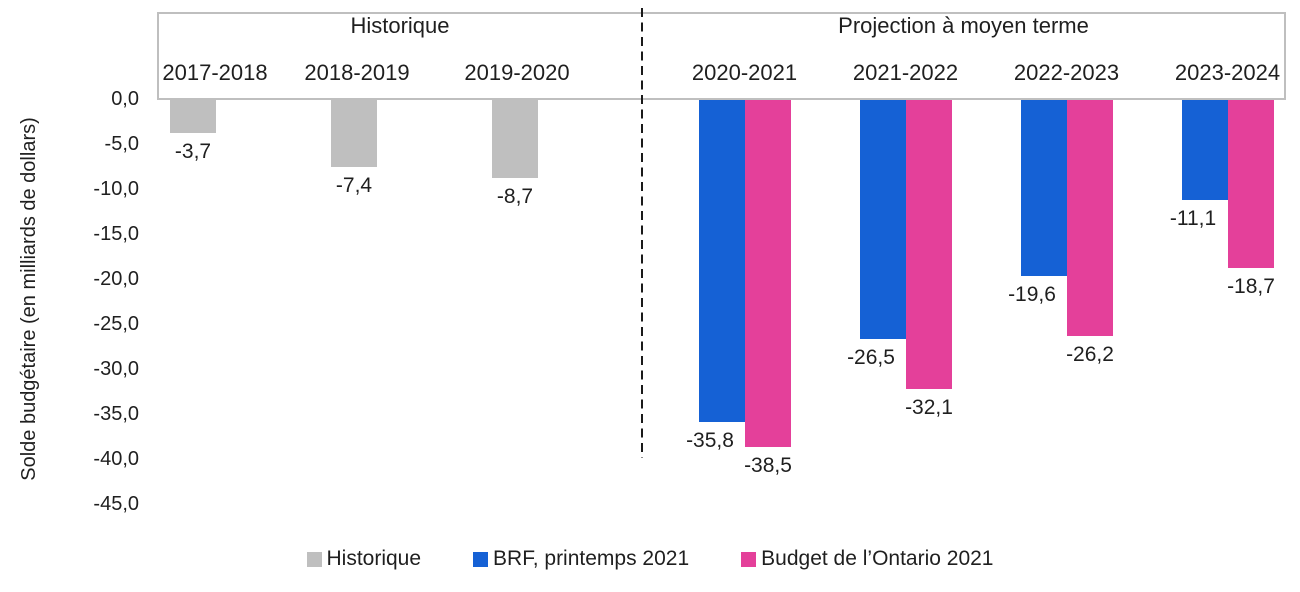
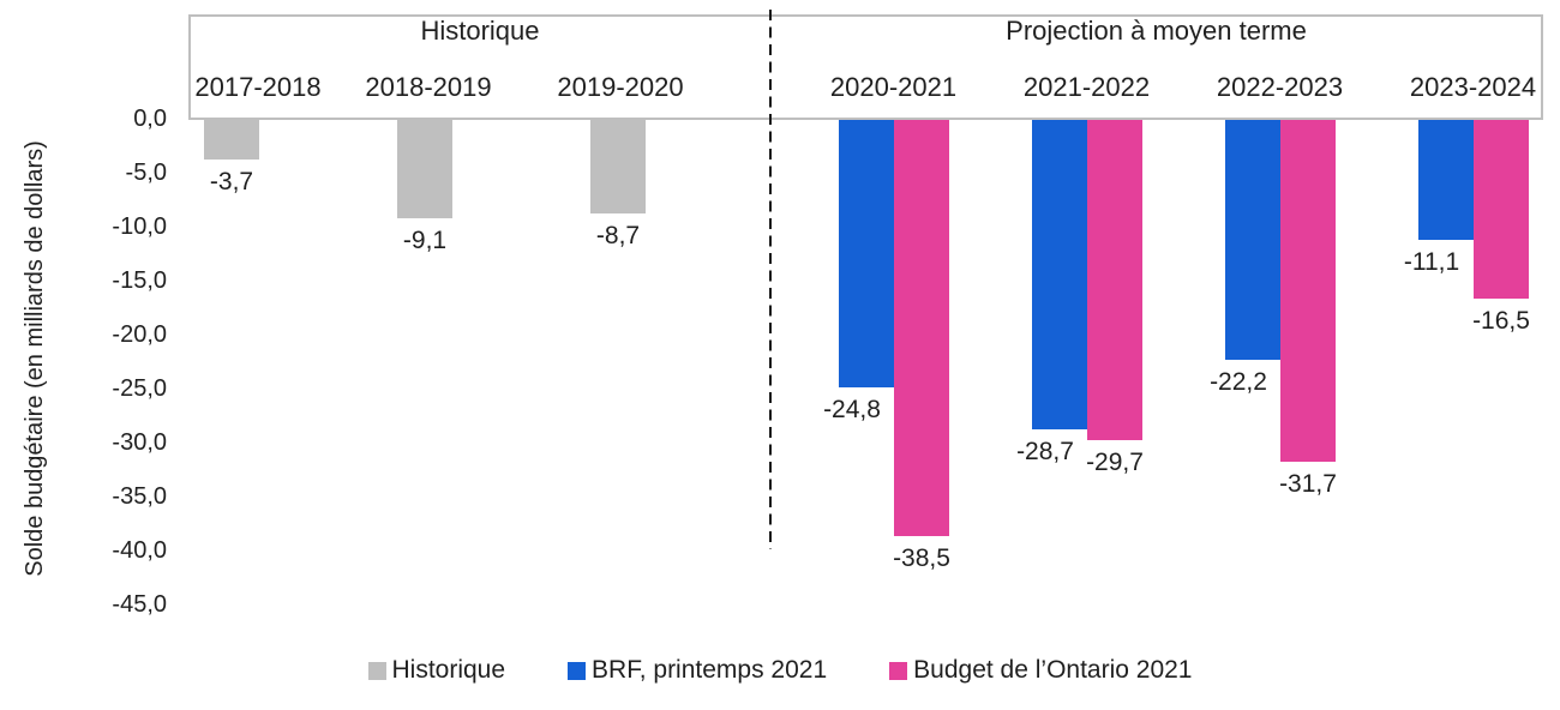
Historique/2018-2019: -7,4 -> -9,1
BRF, printemps 2021/2020-2021: -35,8 -> -24,8
BRF, printemps 2021/2021-2022: -26,5 -> -28,7
Budget de l’Ontario 2021/2021-2022: -32,1 -> -29,7
BRF, printemps 2021/2022-2023: -19,6 -> -22,2
Budget de l’Ontario 2021/2022-2023: -26,2 -> -31,7
Budget de l’Ontario 2021/2023-2024: -18,7 -> -16,5
